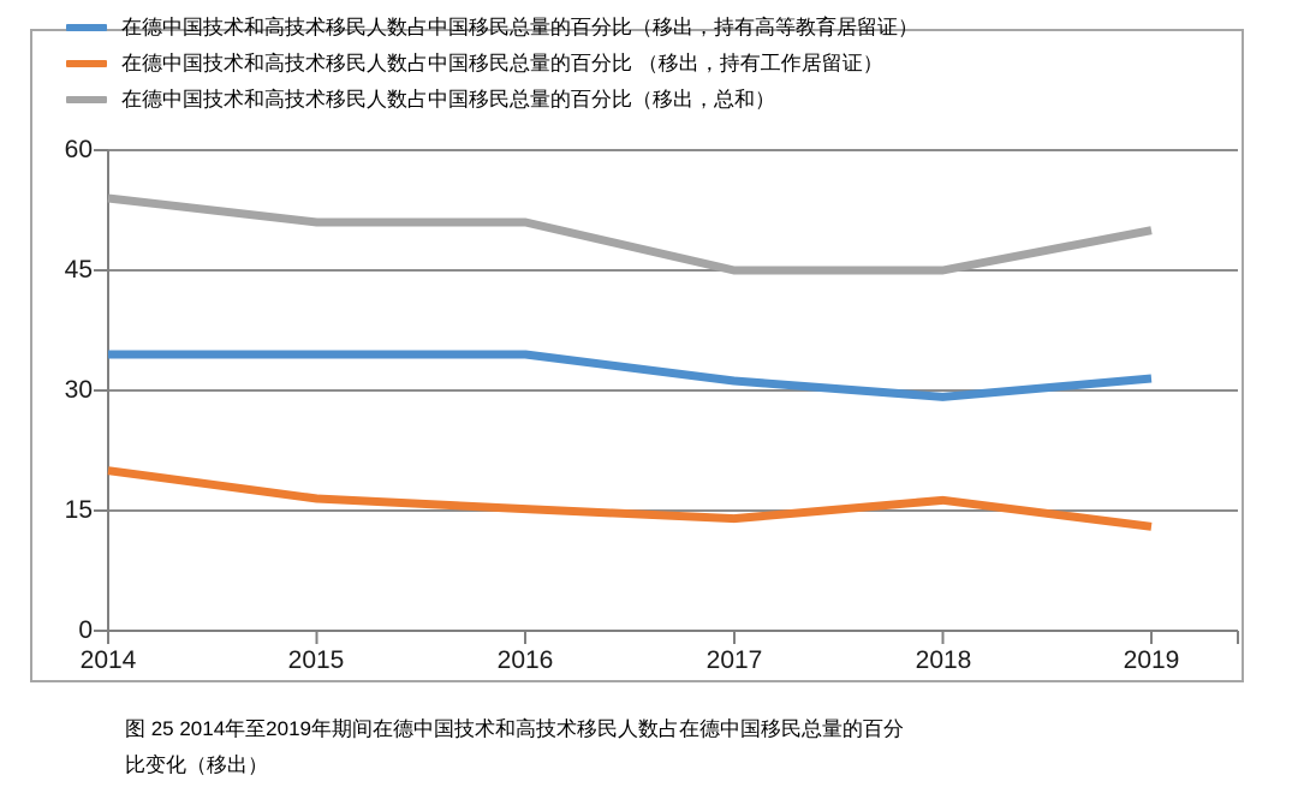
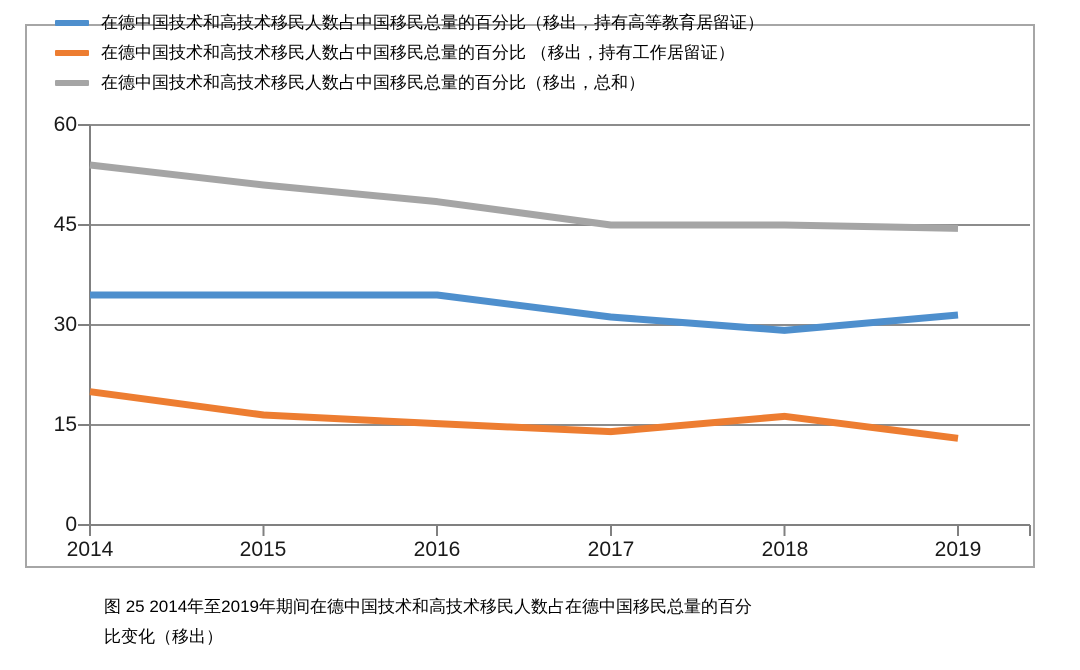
在德中国技术和高技术移民人数占中国移民总量的百分比（移出，总和）/2016: 51 -> 48
在德中国技术和高技术移民人数占中国移民总量的百分比（移出，总和）/2019: 50 -> 44
